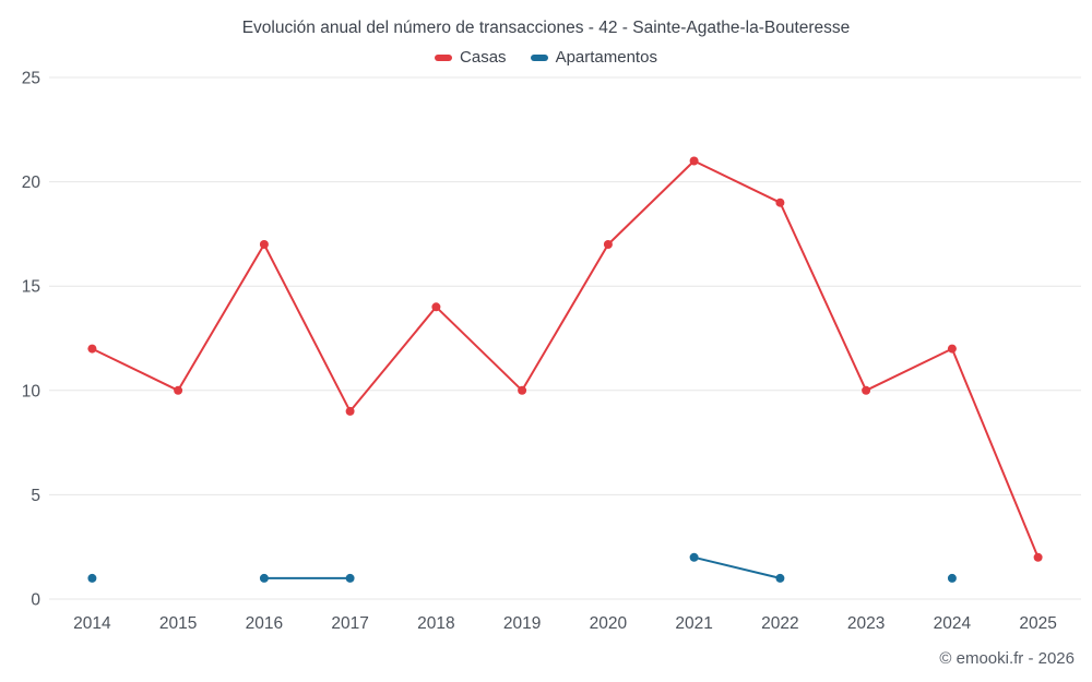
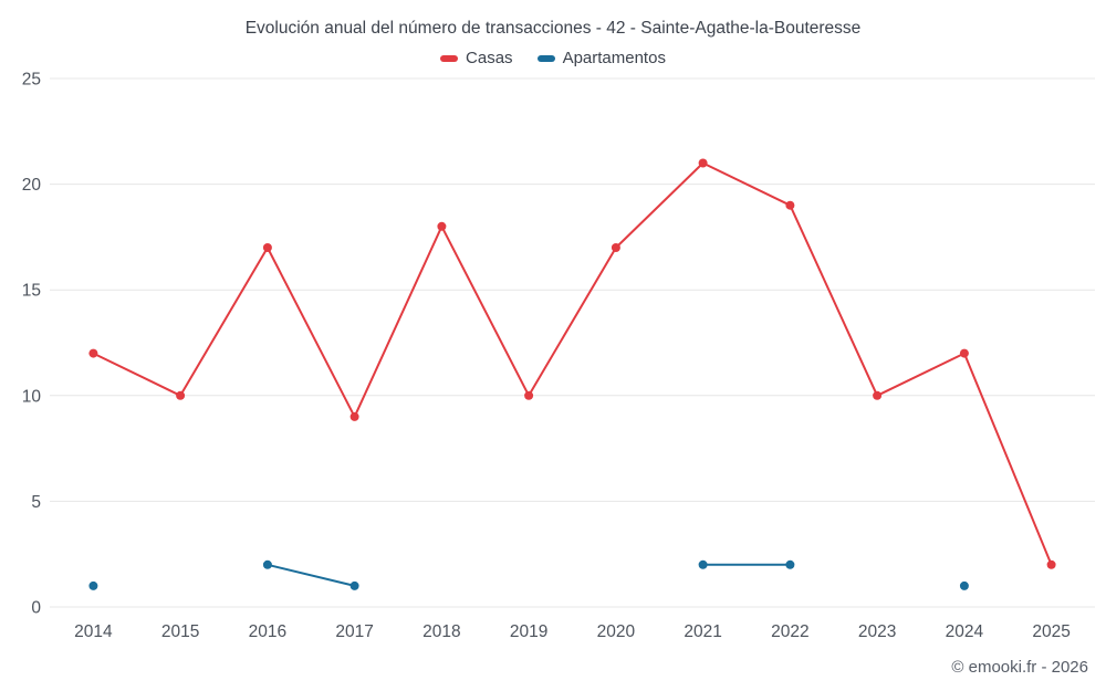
Apartamentos/2016: 1 -> 2
Casas/2018: 14 -> 18
Apartamentos/2022: 1 -> 2
